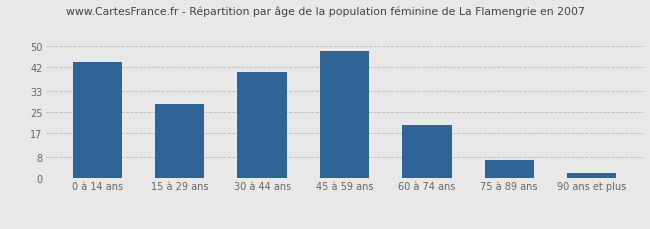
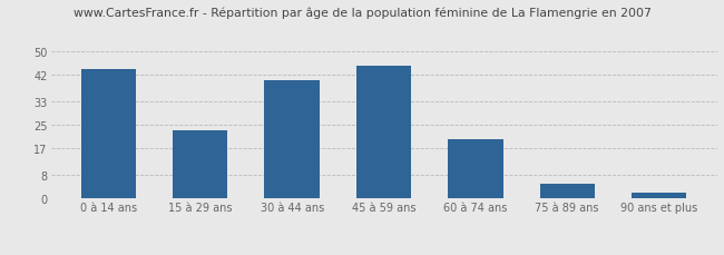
15 à 29 ans: 28 -> 23
45 à 59 ans: 48 -> 45
75 à 89 ans: 7 -> 5
